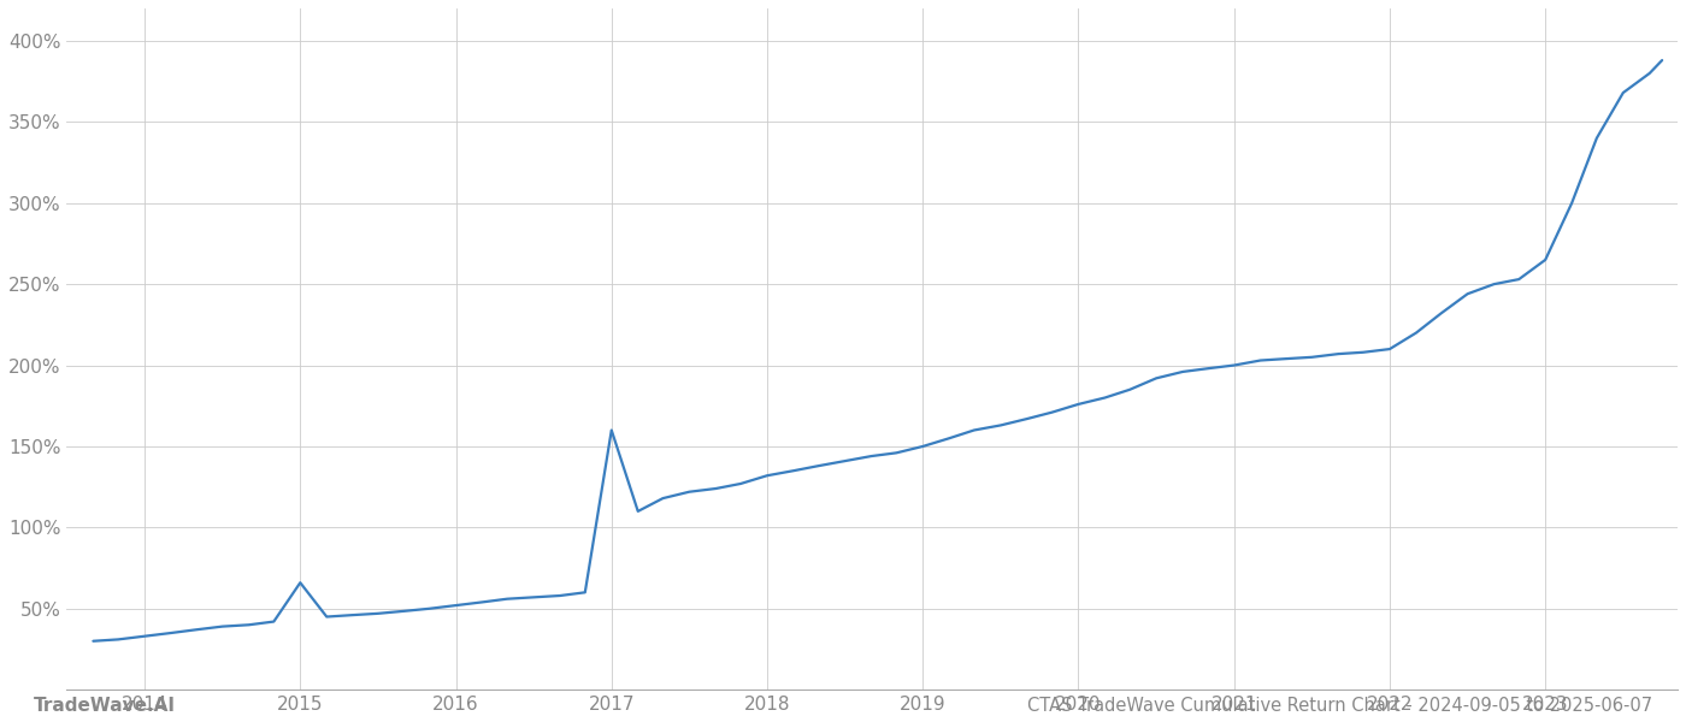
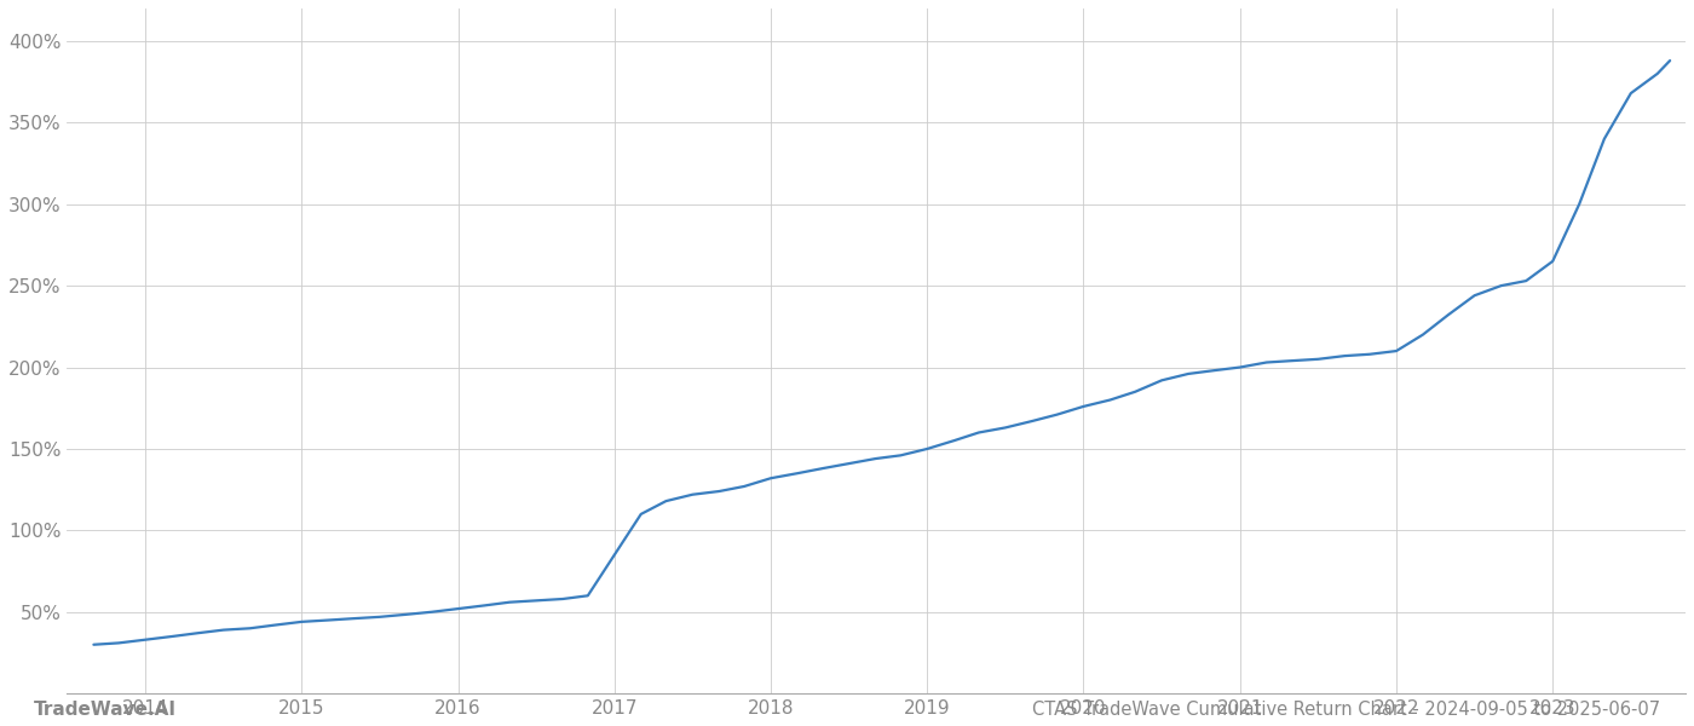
2015: 66% -> 44%
2017: 160% -> 85%
